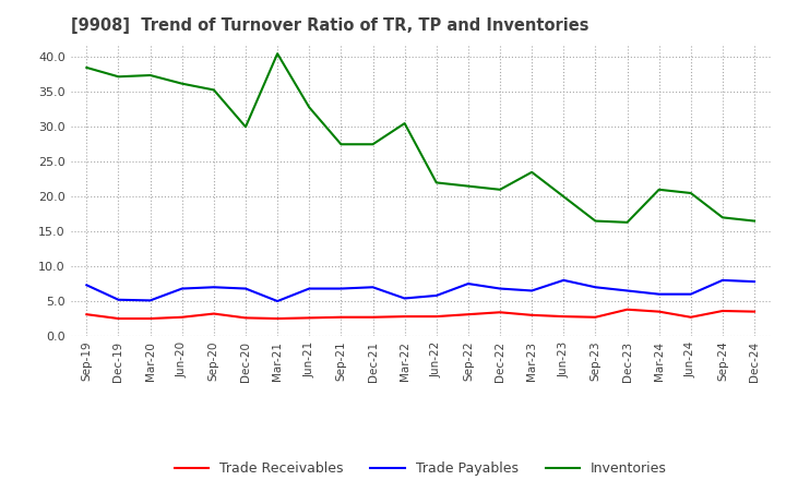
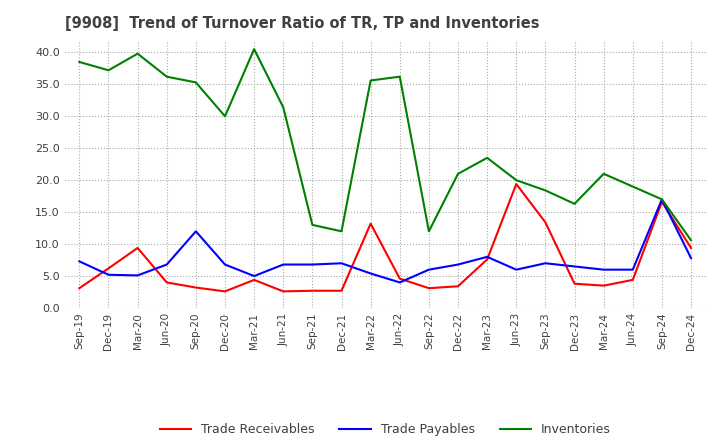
Trade Receivables/Dec-19: 2.5 -> 6.2
Trade Receivables/Mar-20: 2.5 -> 9.4
Inventories/Mar-20: 37.4 -> 39.8
Trade Receivables/Jun-20: 2.7 -> 4.0
Trade Payables/Sep-20: 7.0 -> 12.0
Trade Receivables/Mar-21: 2.5 -> 4.4
Inventories/Jun-21: 32.8 -> 31.4
Inventories/Sep-21: 27.5 -> 13.0
Inventories/Dec-21: 27.5 -> 12.0
Trade Receivables/Mar-22: 2.8 -> 13.2
Inventories/Mar-22: 30.5 -> 35.6
Trade Receivables/Jun-22: 2.8 -> 4.6
Trade Payables/Jun-22: 5.8 -> 4.0
Inventories/Jun-22: 22.0 -> 36.2
Trade Payables/Sep-22: 7.5 -> 6.0
Inventories/Sep-22: 21.5 -> 12.0
Trade Receivables/Mar-23: 3.0 -> 7.6
Trade Payables/Mar-23: 6.5 -> 8.0
Trade Receivables/Jun-23: 2.8 -> 19.4
Trade Payables/Jun-23: 8.0 -> 6.0
Trade Receivables/Sep-23: 2.7 -> 13.4
Inventories/Sep-23: 16.5 -> 18.4
Trade Receivables/Jun-24: 2.7 -> 4.4
Inventories/Jun-24: 20.5 -> 19.0
Trade Receivables/Sep-24: 3.6 -> 16.6
Trade Payables/Sep-24: 8.0 -> 17.0
Trade Receivables/Dec-24: 3.5 -> 9.4
Inventories/Dec-24: 16.5 -> 10.6
